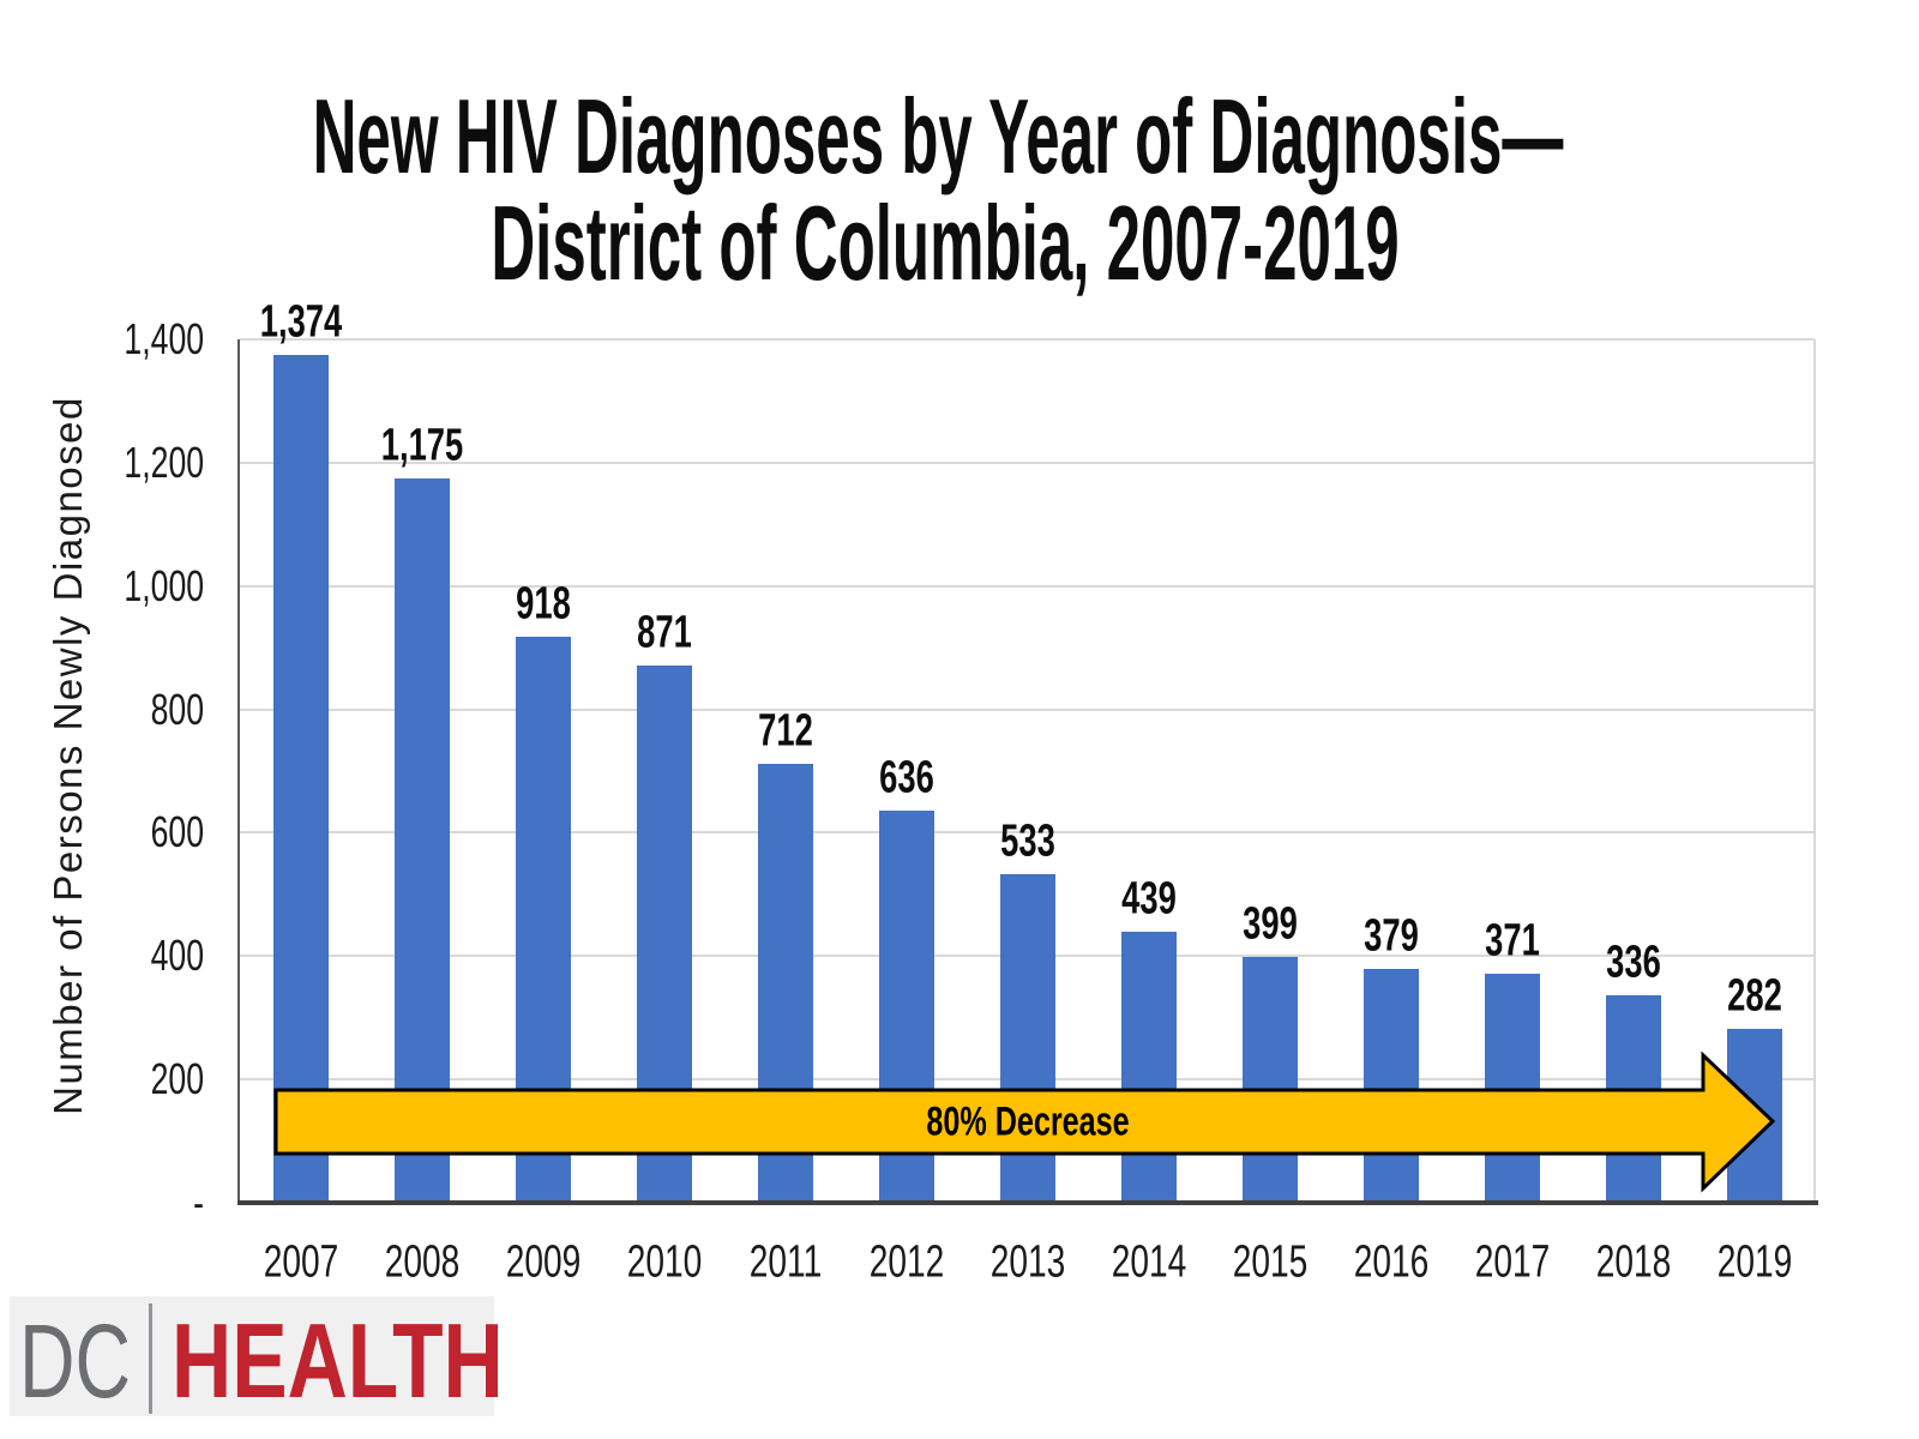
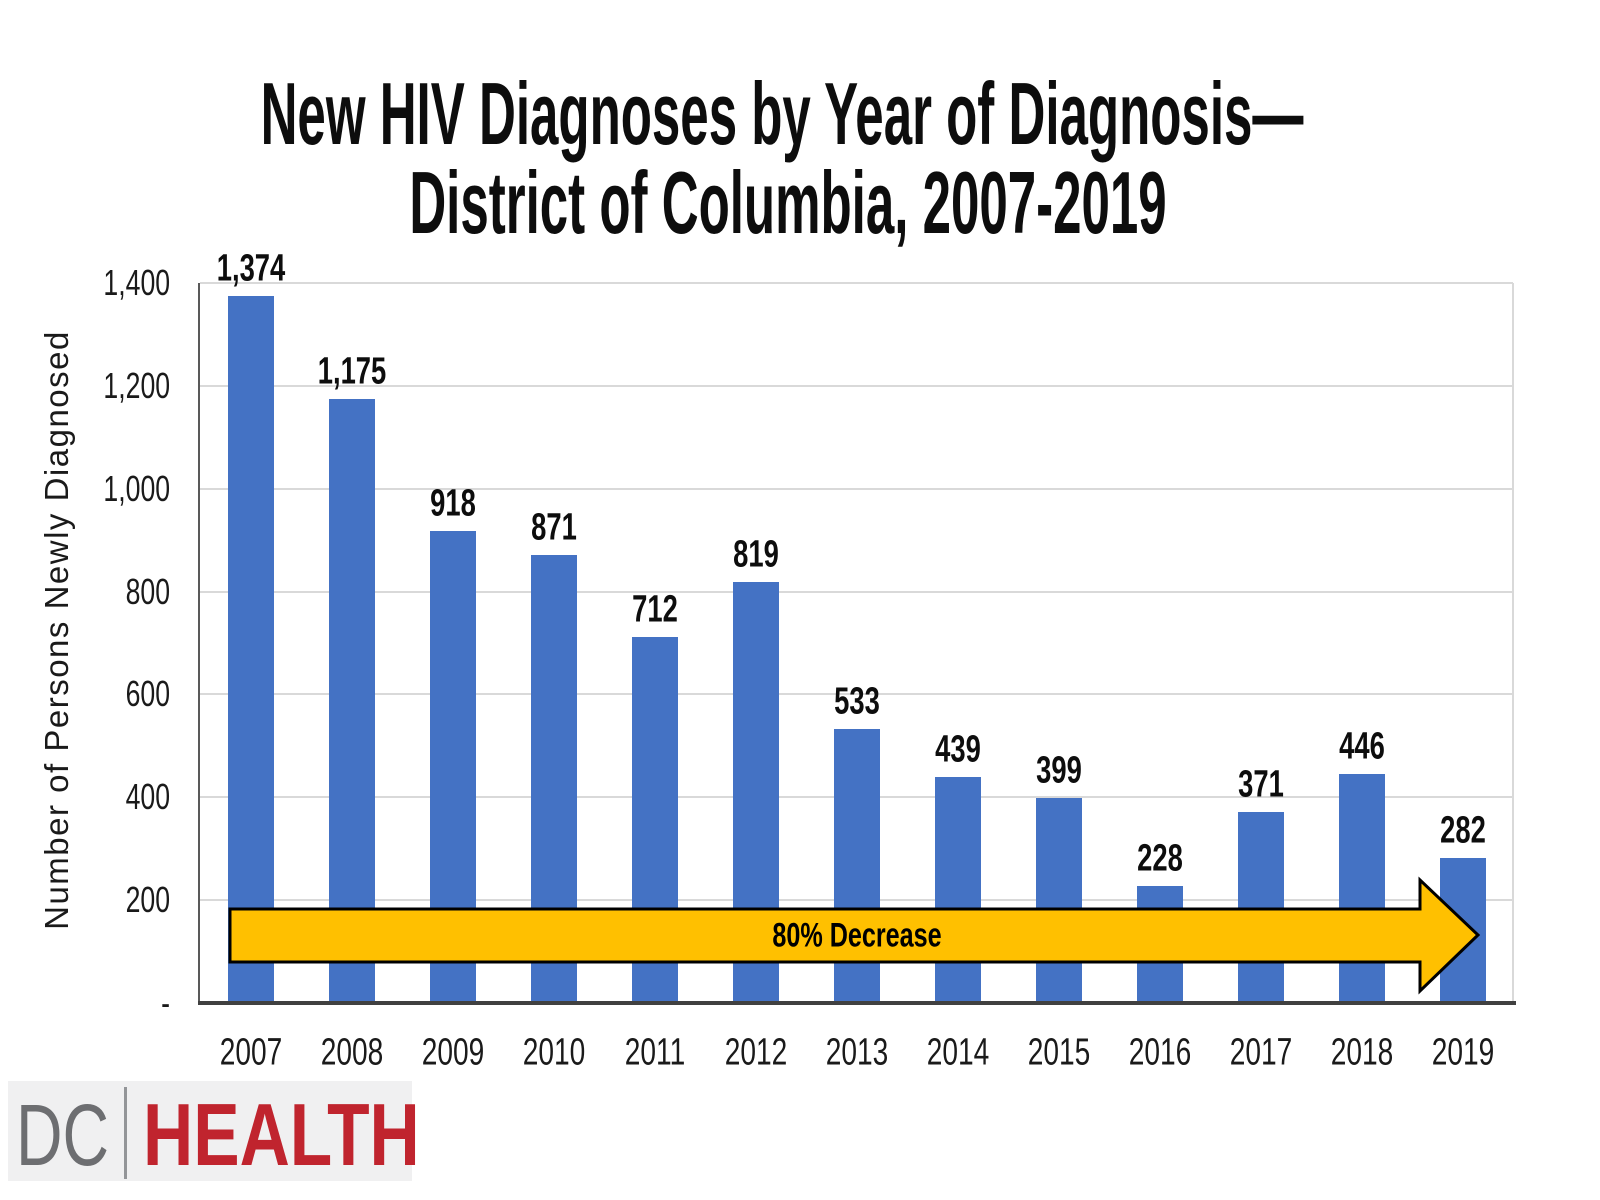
2012: 636 -> 819
2016: 379 -> 228
2018: 336 -> 446
